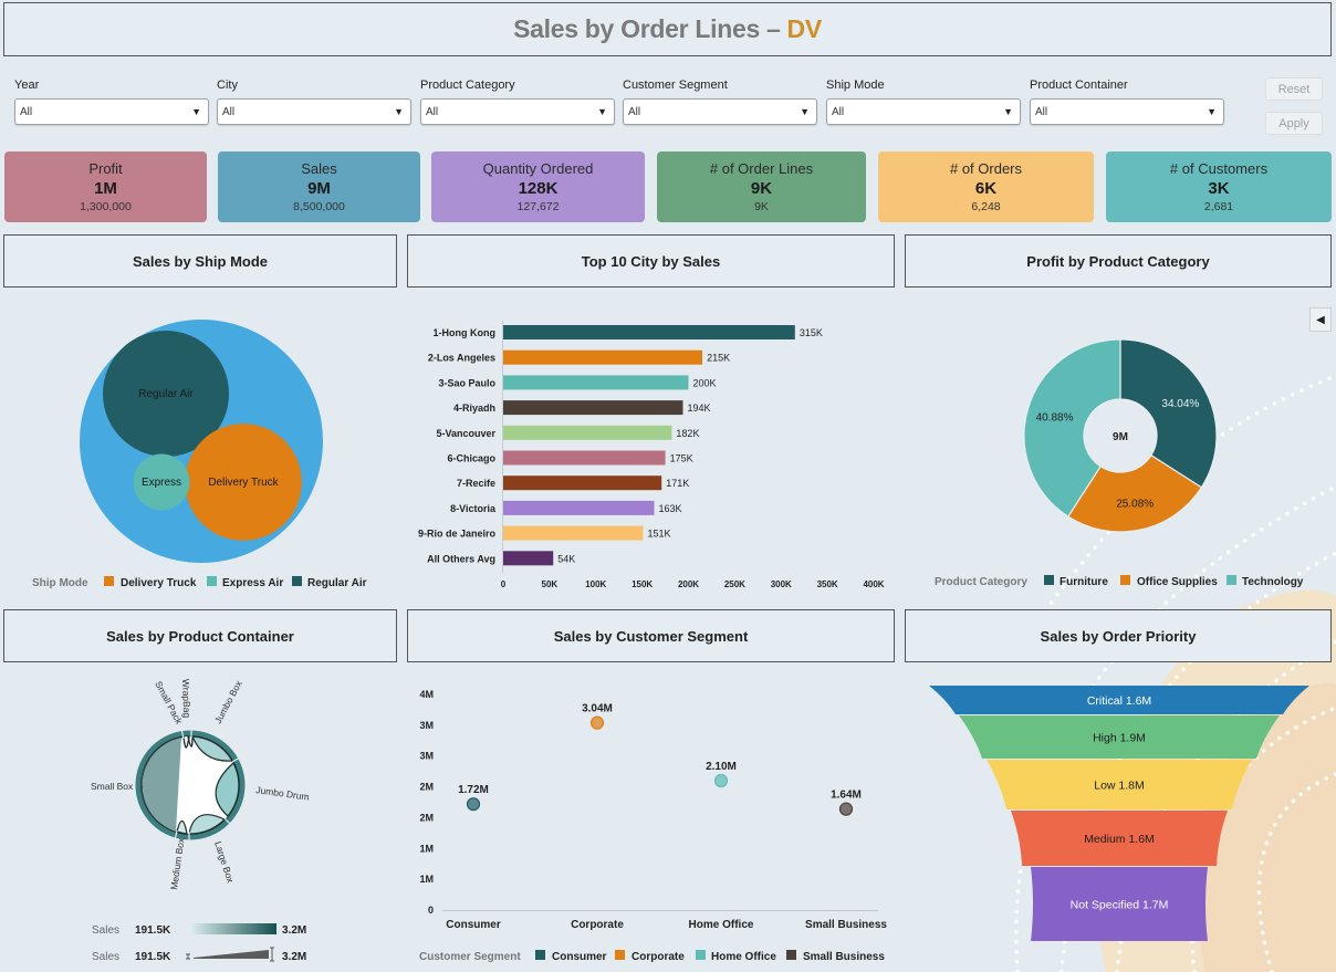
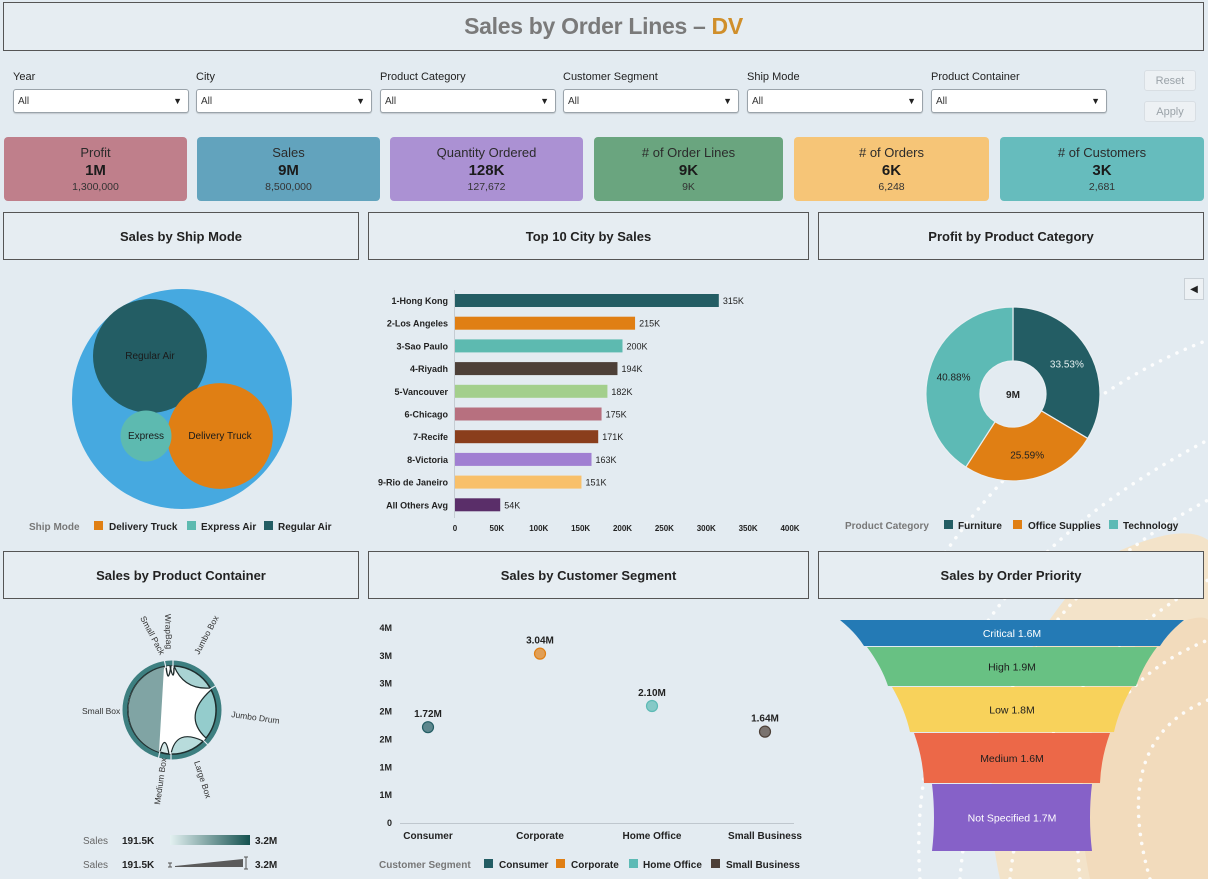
Profit by Product Category/Furniture: 34.04% -> 33.53%
Profit by Product Category/Office Supplies: 25.08% -> 25.59%
